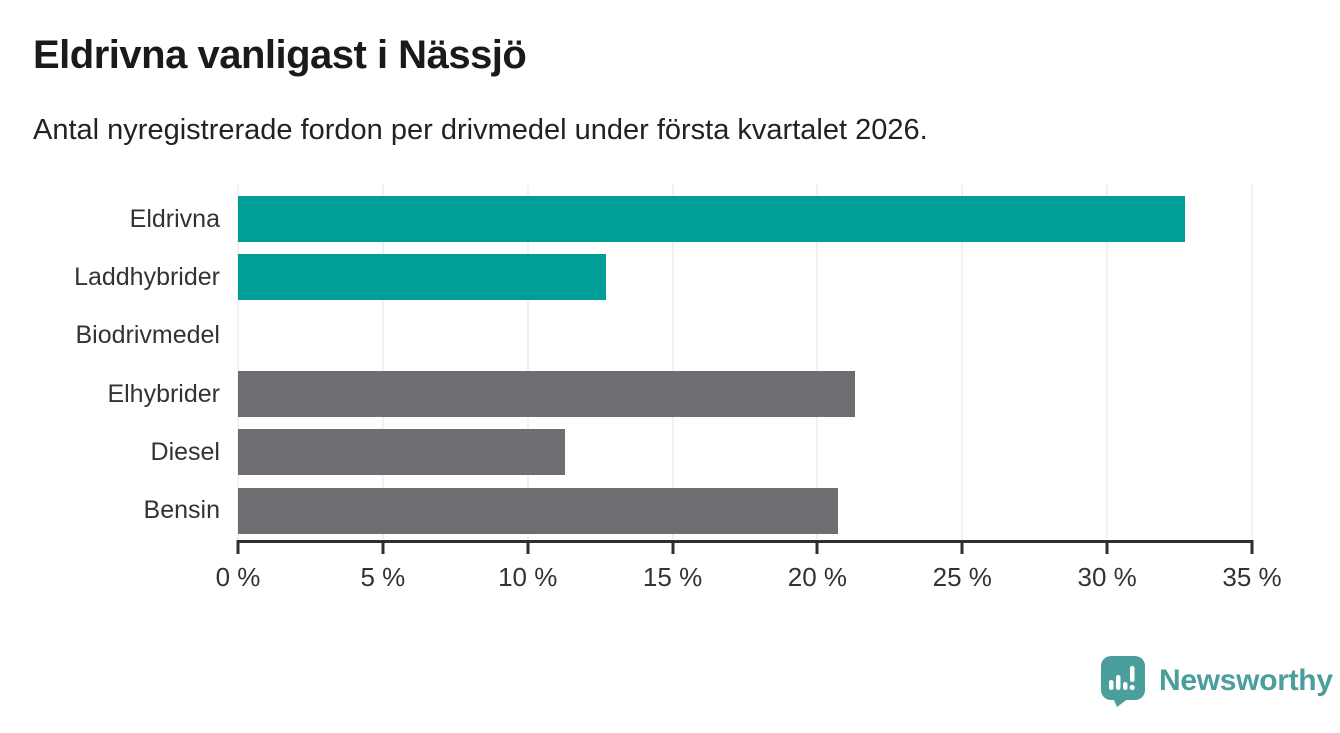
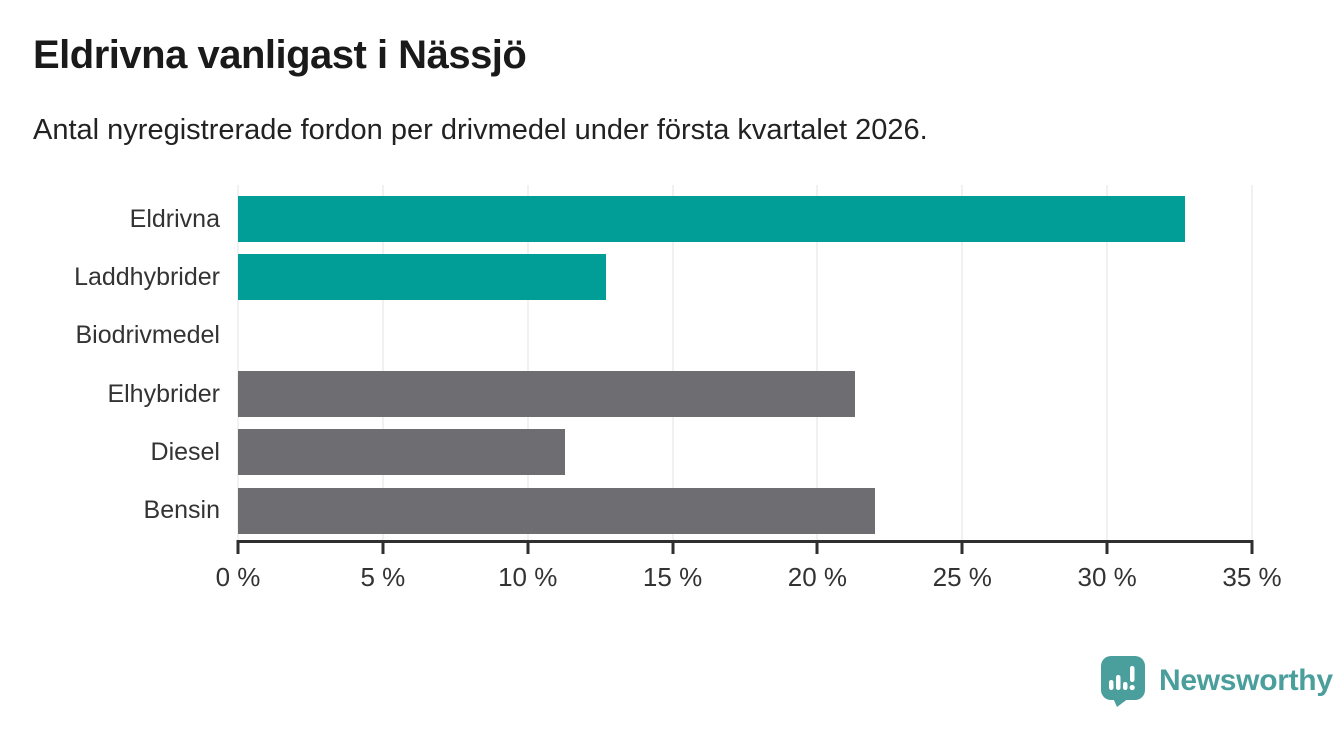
Bensin: 20.7% -> 22.0%
